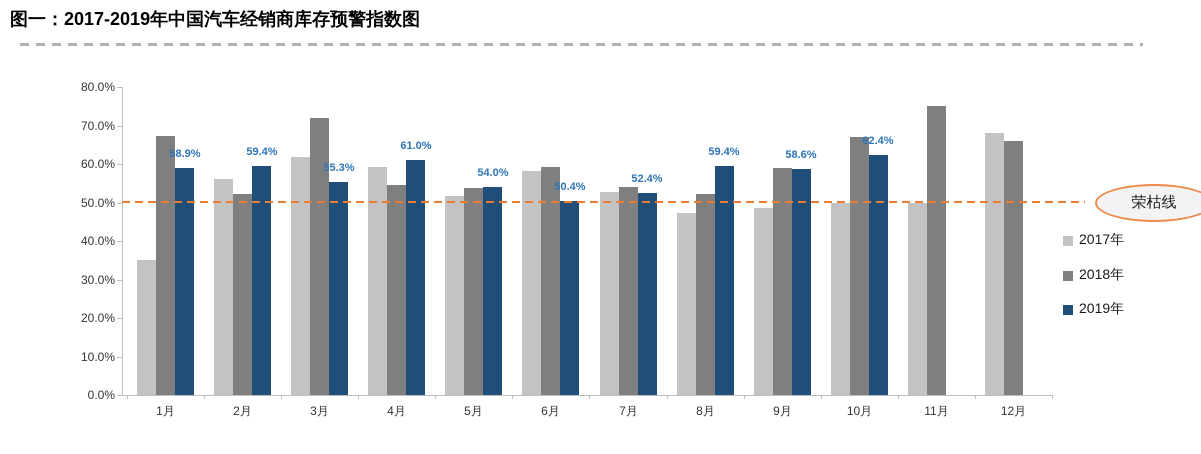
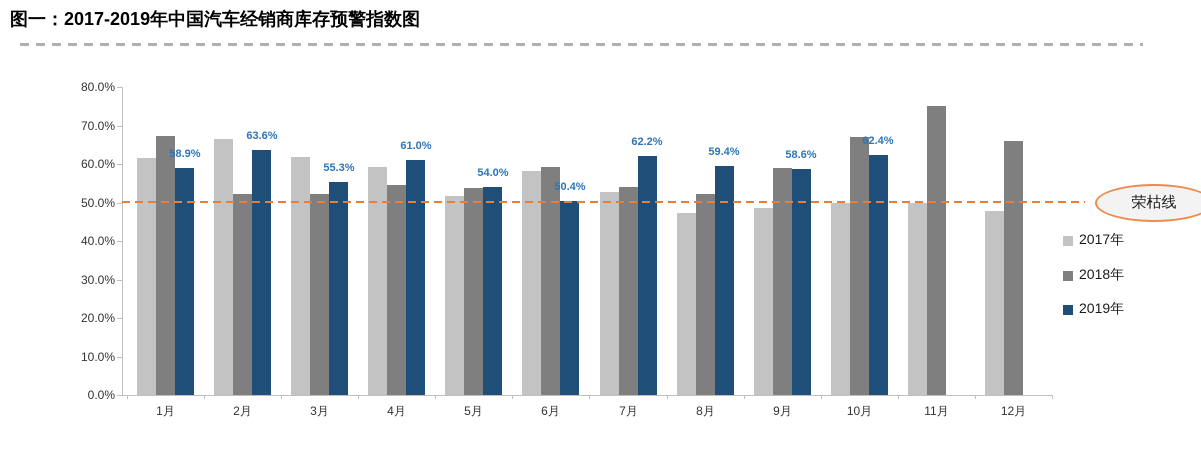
2017年/1月: 35% -> 62%
2017年/2月: 56% -> 67%
2019年/2月: 59.4% -> 63.6%
2018年/3月: 72% -> 52%
2019年/7月: 52.4% -> 62.2%
2017年/12月: 68% -> 48%
